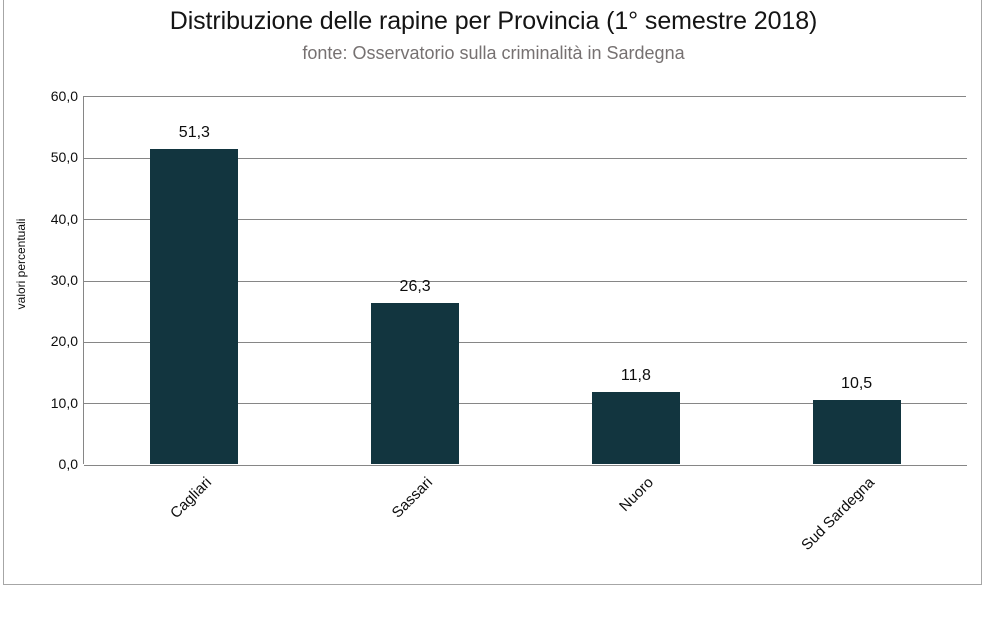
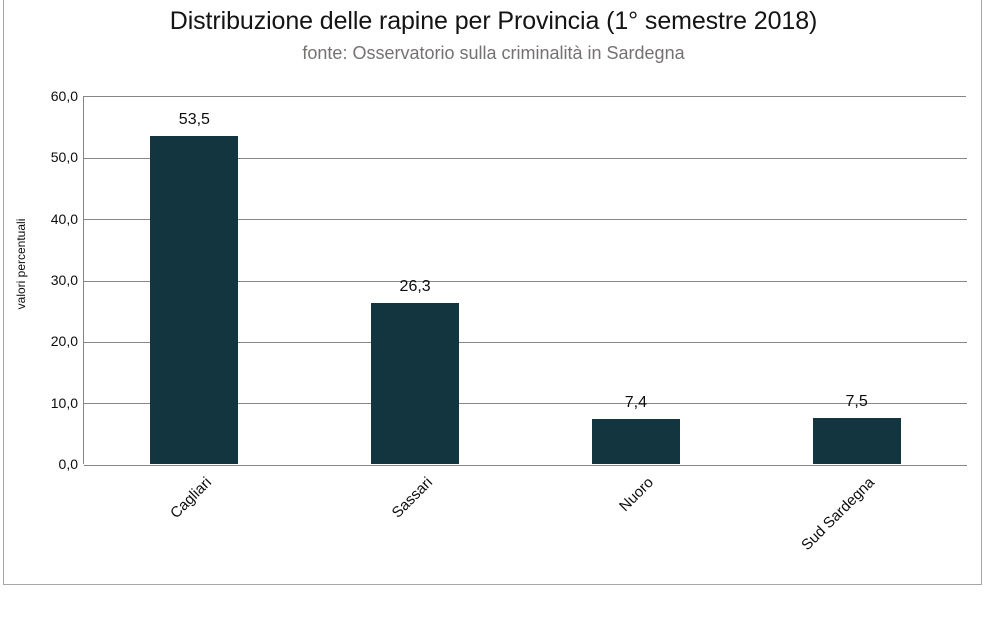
Cagliari: 51,3 -> 53,5
Nuoro: 11,8 -> 7,4
Sud Sardegna: 10,5 -> 7,5
